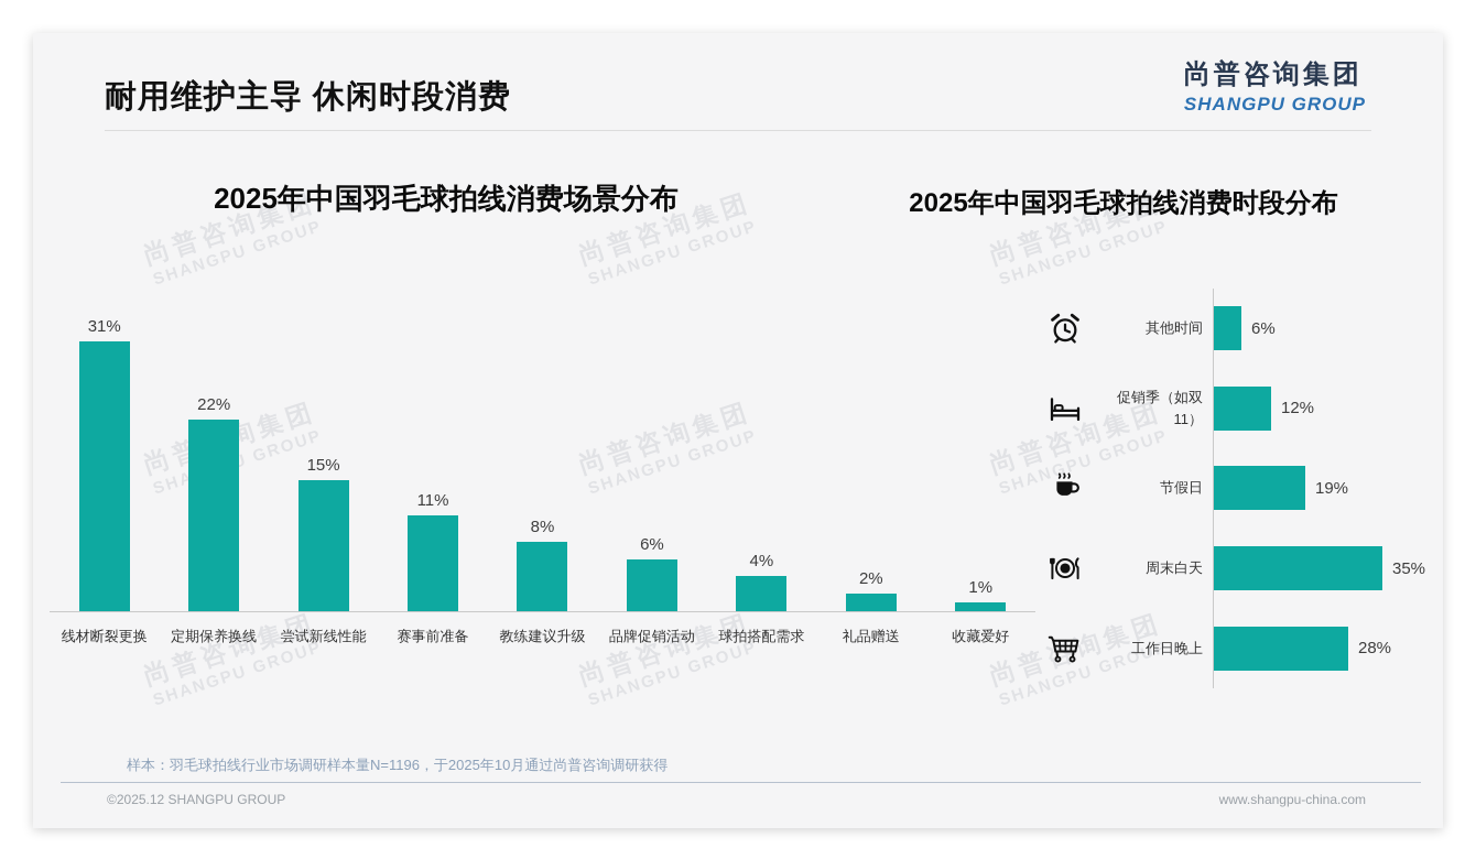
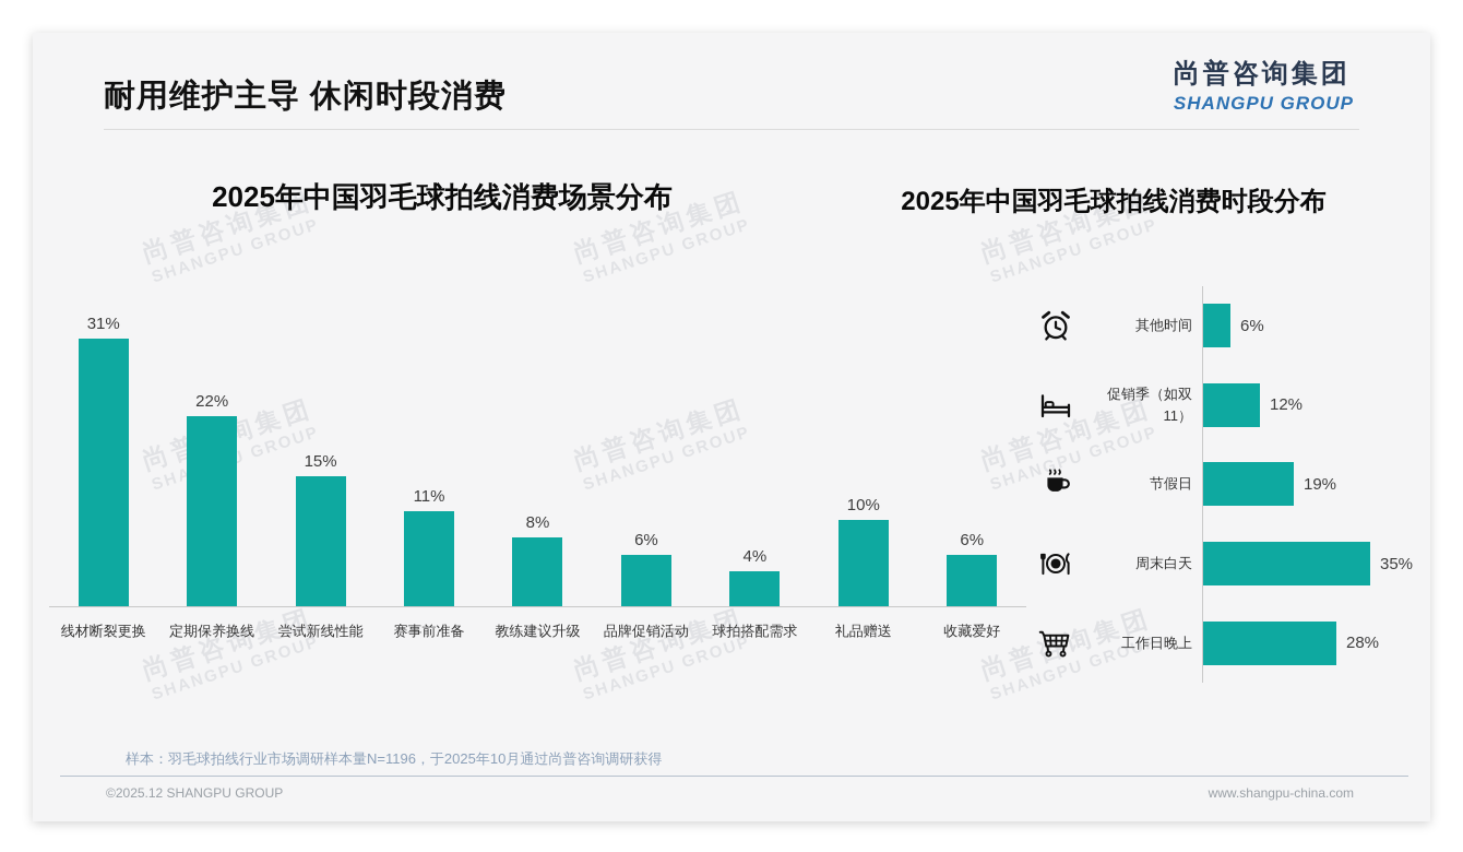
2025年中国羽毛球拍线消费场景分布/礼品赠送: 2% -> 10%
2025年中国羽毛球拍线消费场景分布/收藏爱好: 1% -> 6%
